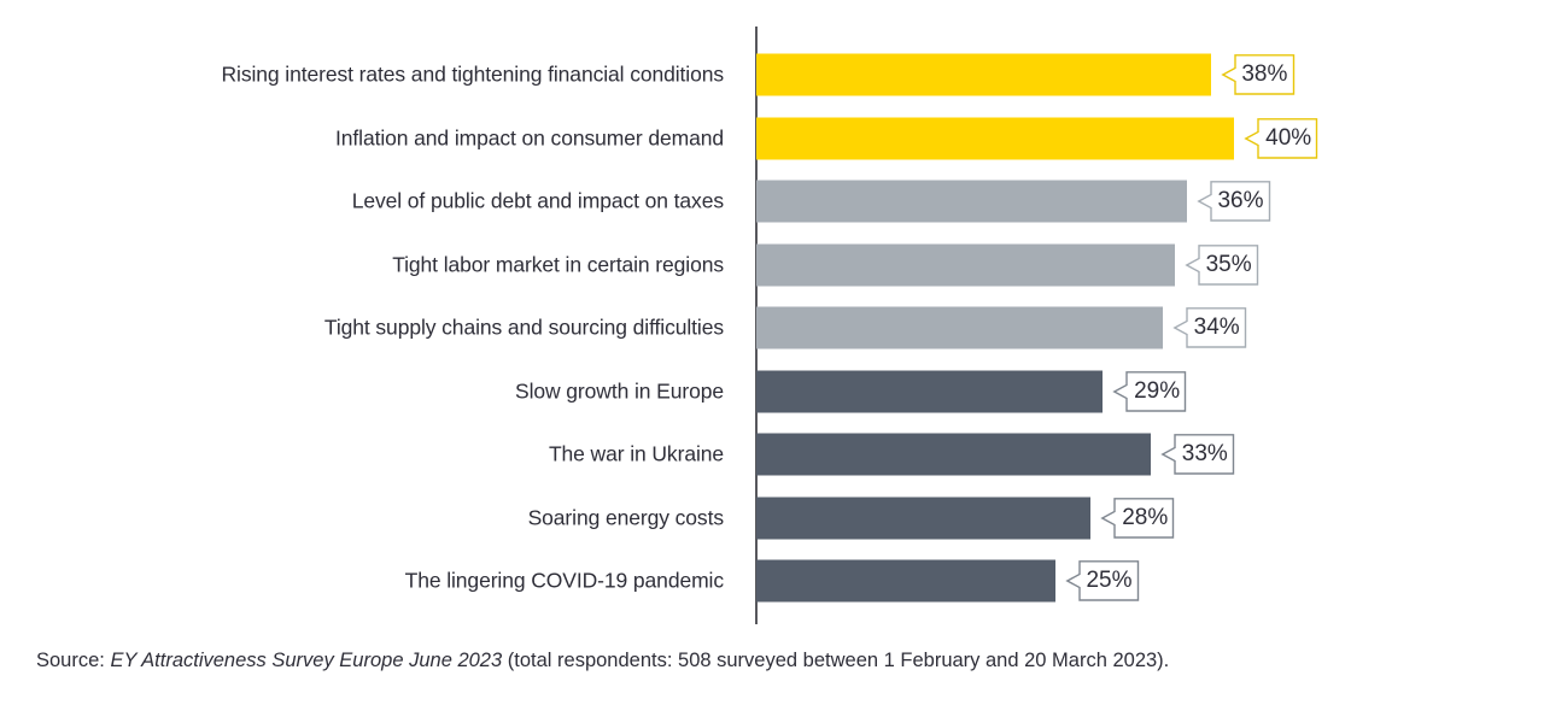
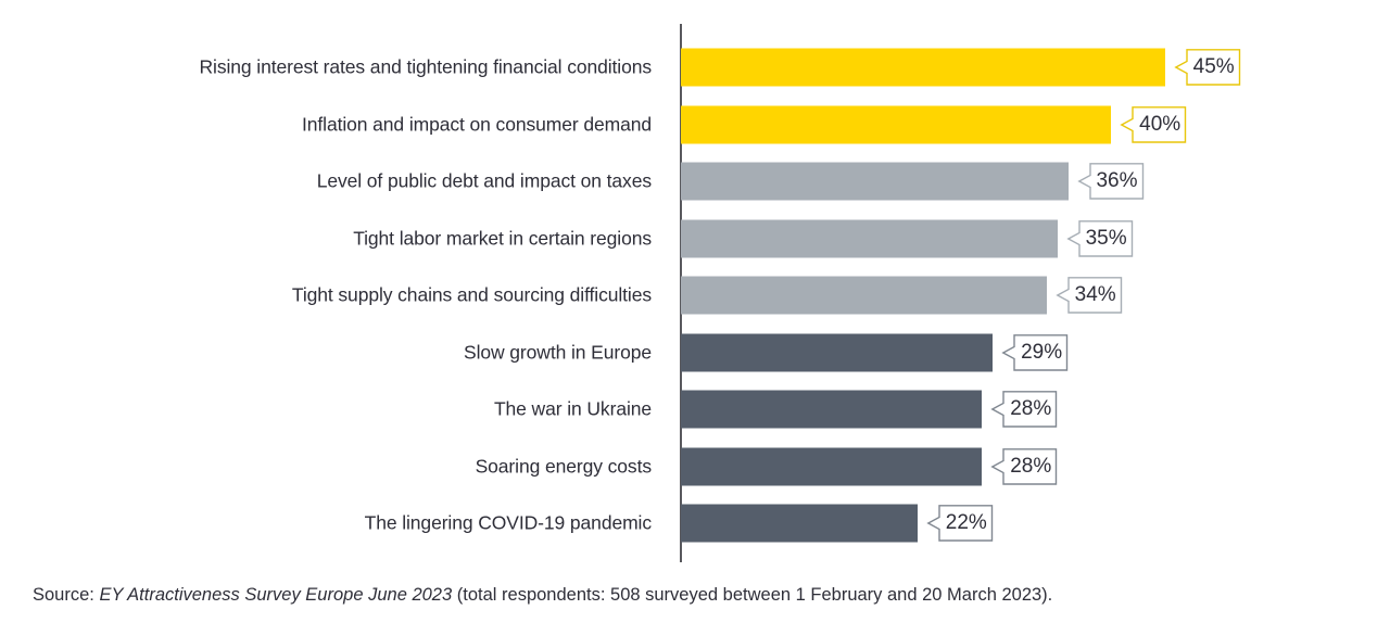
Rising interest rates and tightening financial conditions: 38% -> 45%
The war in Ukraine: 33% -> 28%
The lingering COVID-19 pandemic: 25% -> 22%
